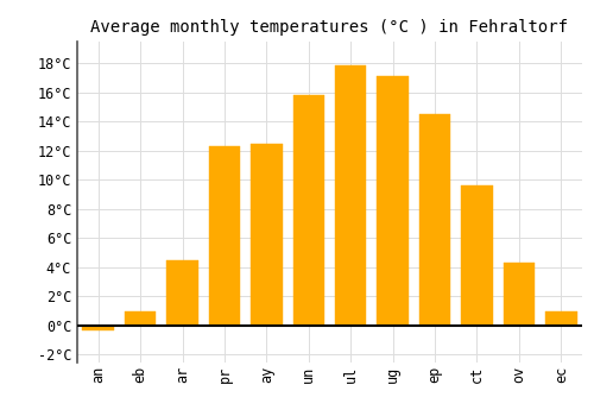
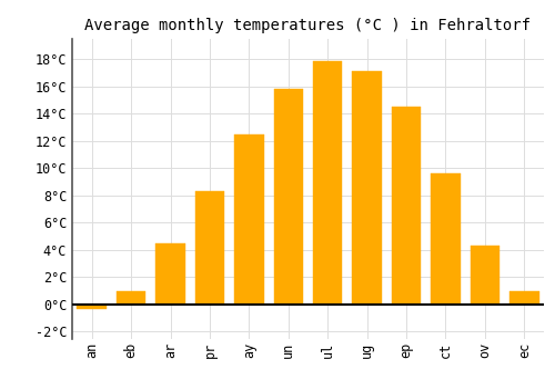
pr: 12.3°C -> 8.3°C
